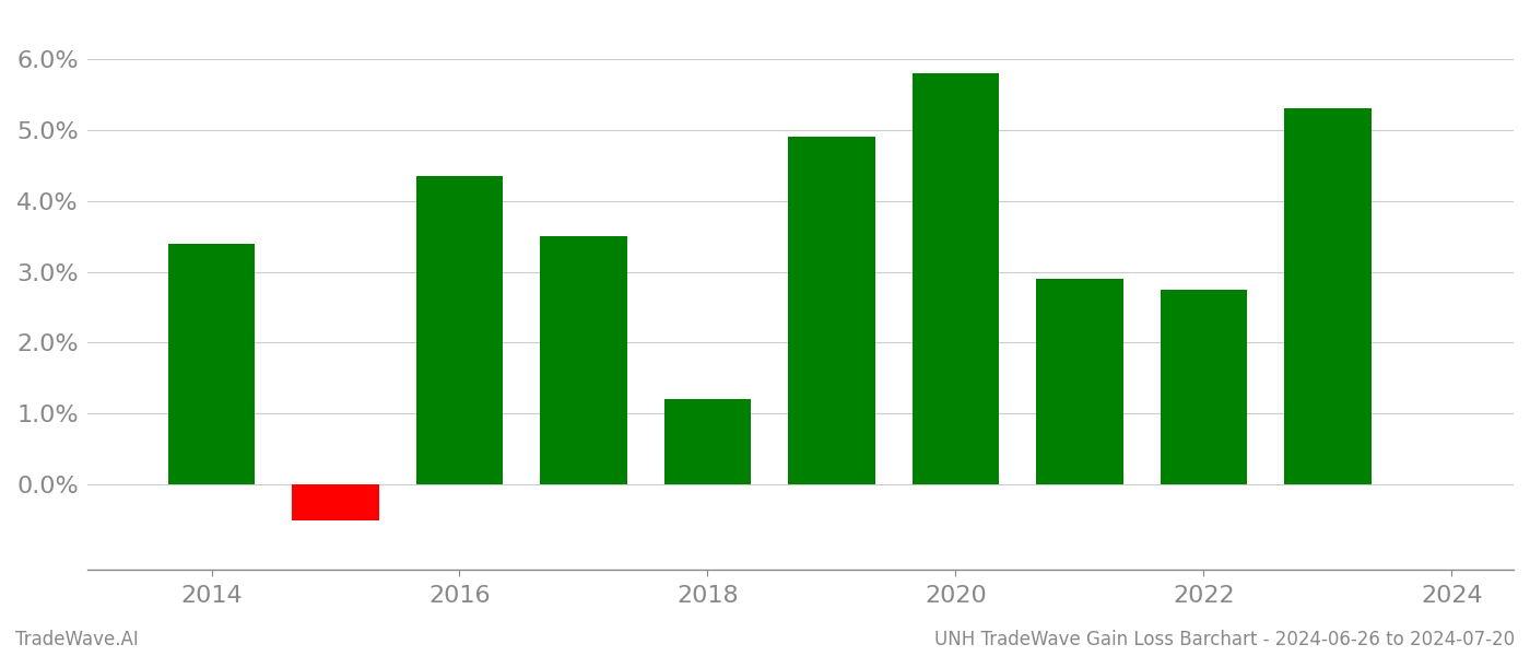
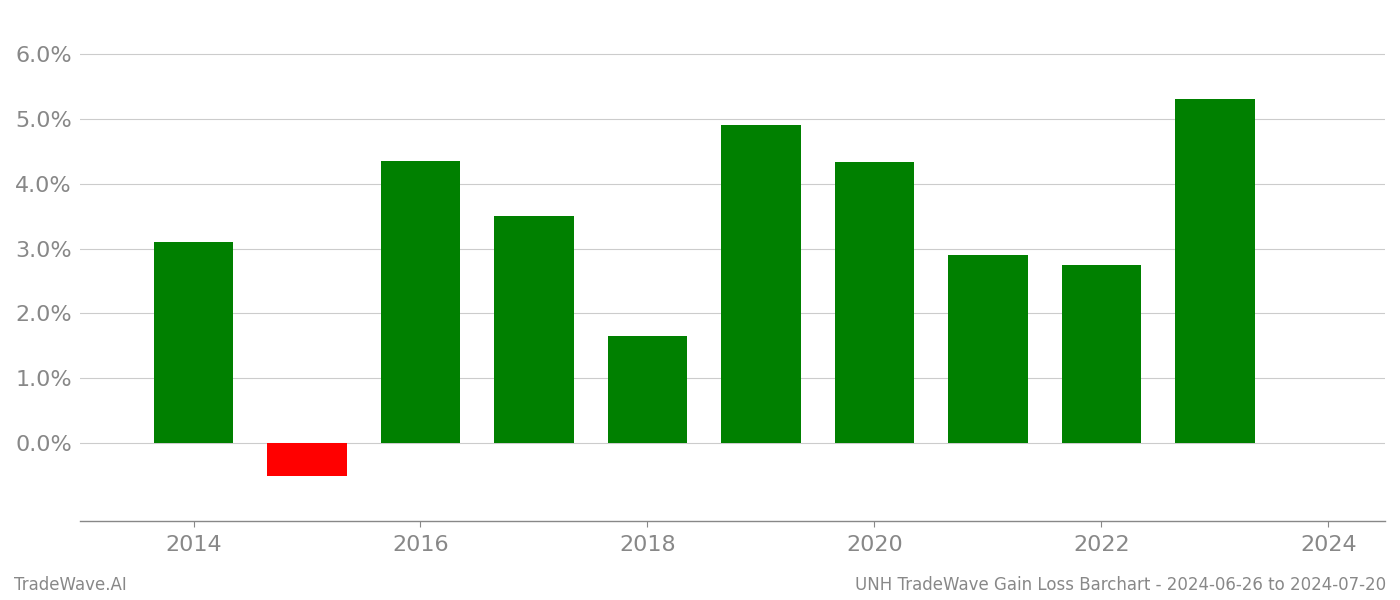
2014: 3.40% -> 3.10%
2018: 1.20% -> 1.66%
2020: 5.80% -> 4.34%
